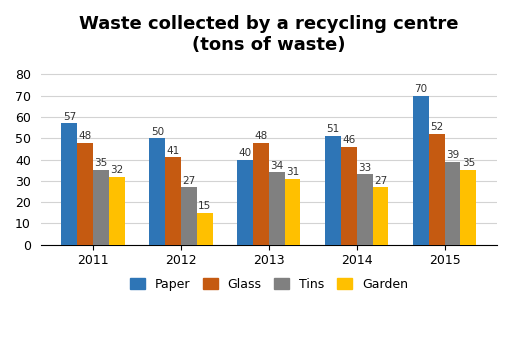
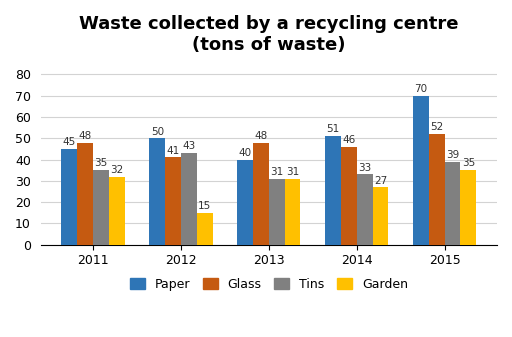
Paper/2011: 57 -> 45
Tins/2012: 27 -> 43
Tins/2013: 34 -> 31
